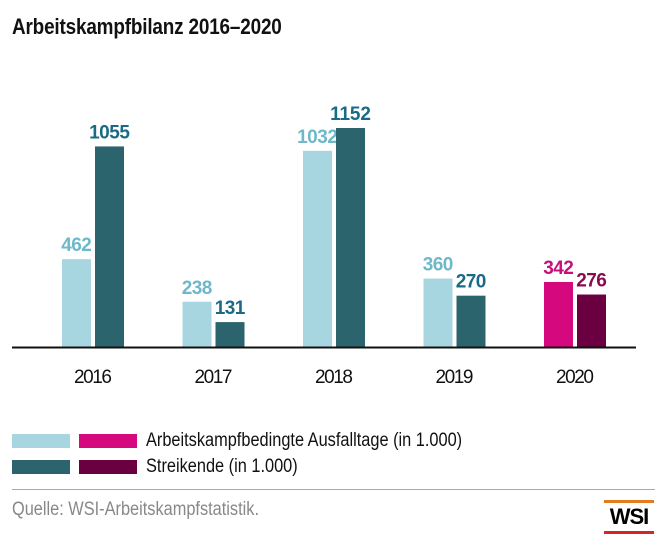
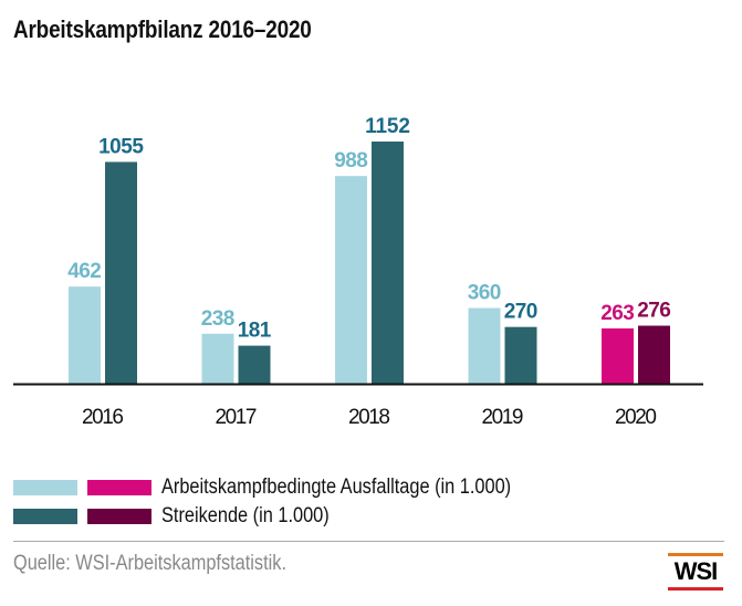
Streikende (in 1.000)/2017: 131 -> 181
Arbeitskampfbedingte Ausfalltage (in 1.000)/2018: 1032 -> 988
Arbeitskampfbedingte Ausfalltage (in 1.000)/2020: 342 -> 263
